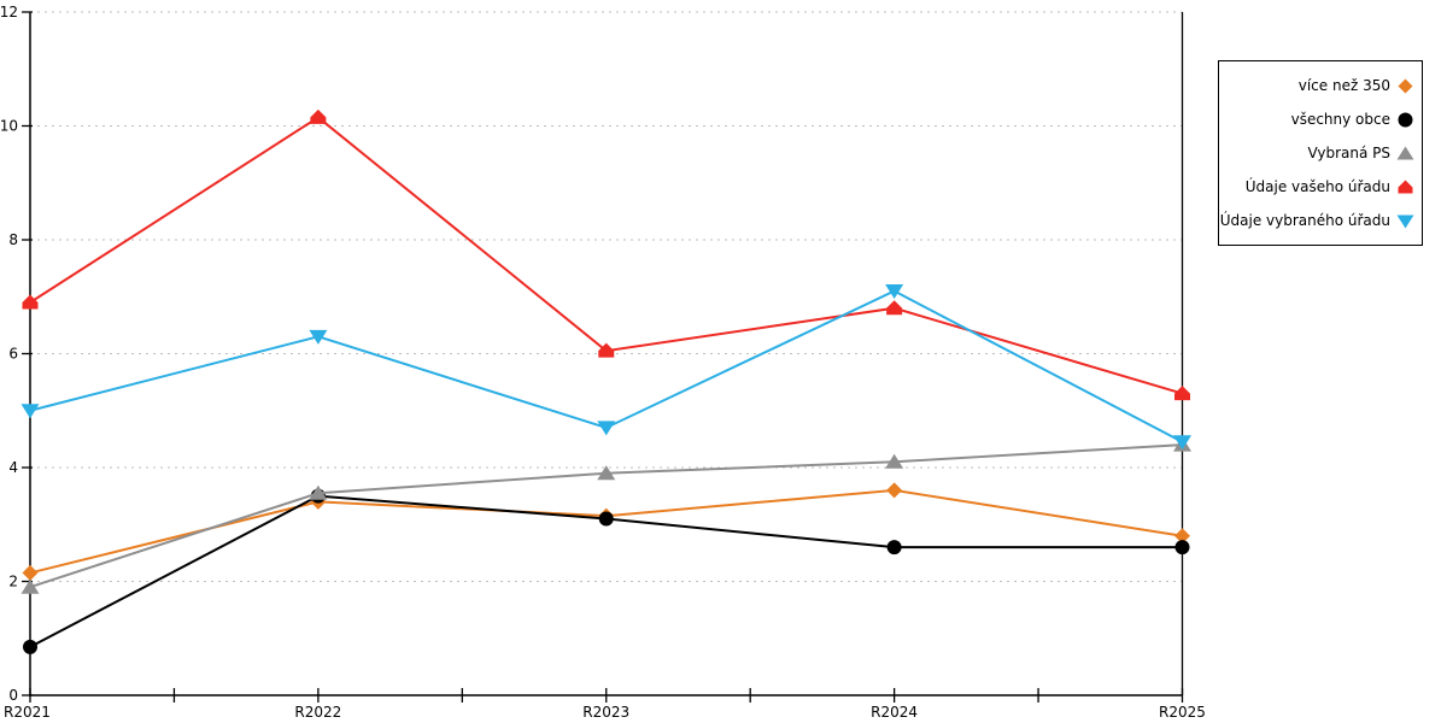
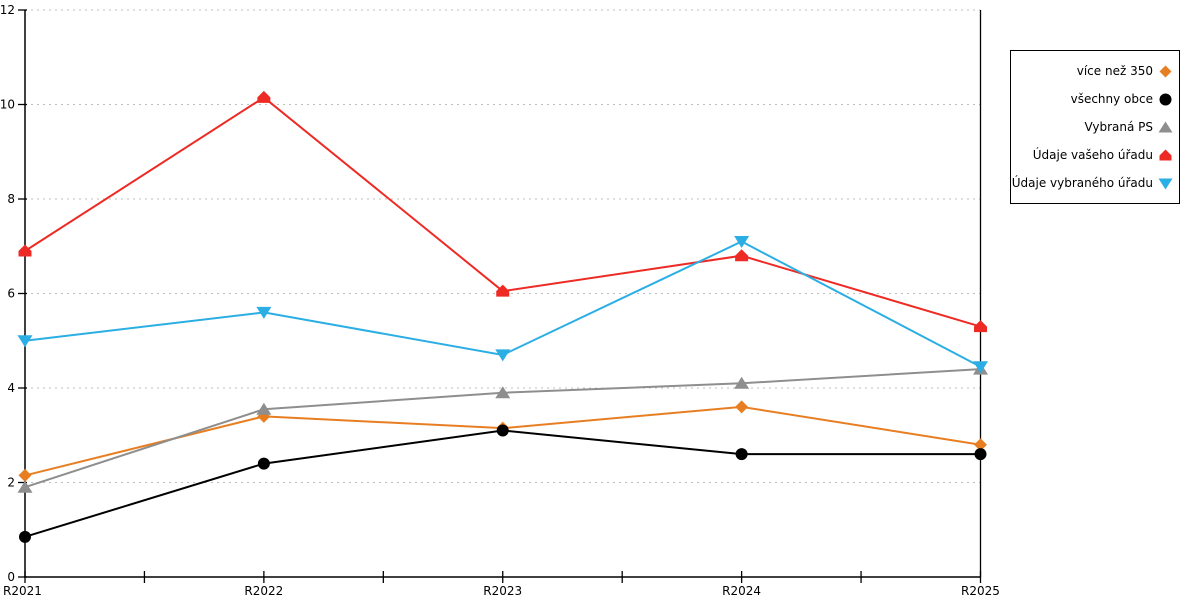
všechny obce/R2022: 3.5 -> 2.4
Údaje vybraného úřadu/R2022: 6.3 -> 5.6
